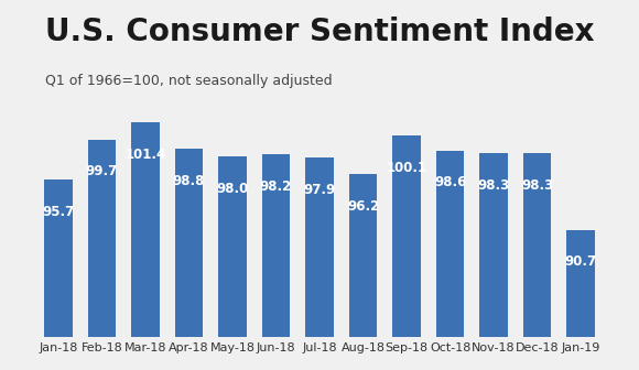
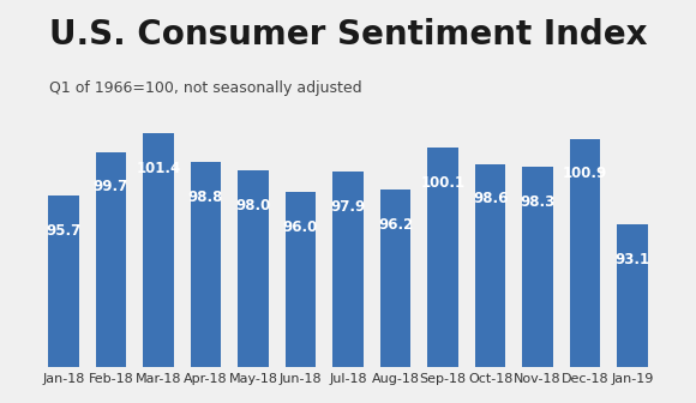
Jun-18: 98.2 -> 96.0
Dec-18: 98.3 -> 100.9
Jan-19: 90.7 -> 93.1
